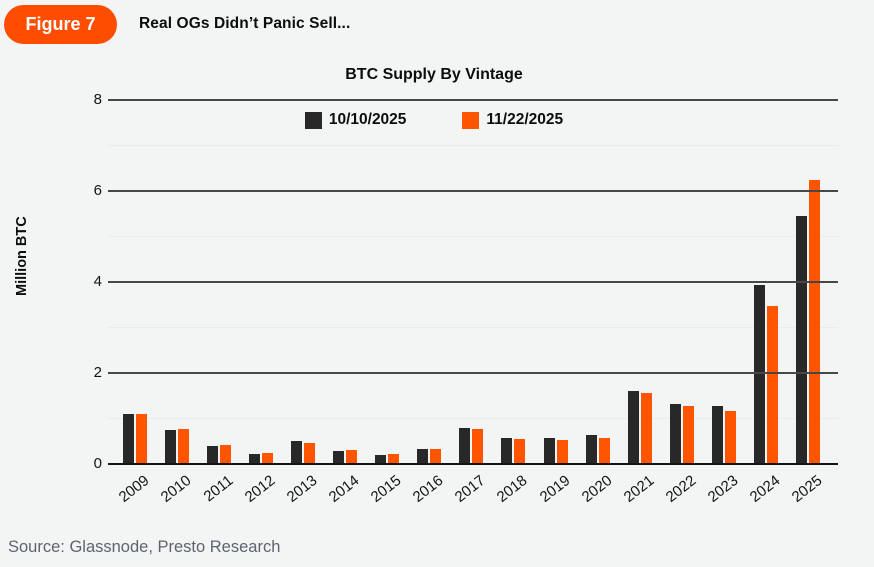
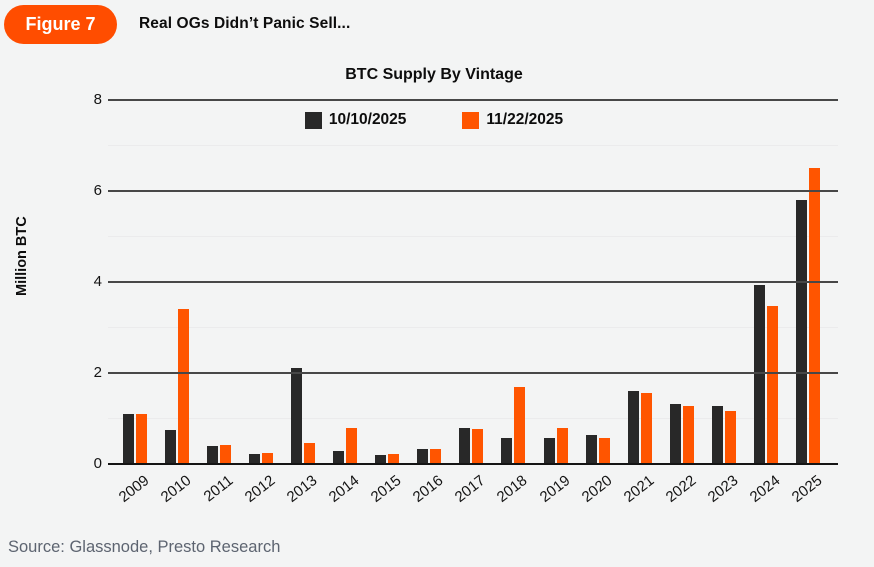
11/22/2025/2010: 0.8 -> 3.4
10/10/2025/2013: 0.5 -> 2.1
11/22/2025/2014: 0.3 -> 0.8
11/22/2025/2018: 0.6 -> 1.7
11/22/2025/2019: 0.5 -> 0.8
10/10/2025/2025: 5.5 -> 5.8
11/22/2025/2025: 6.2 -> 6.5
